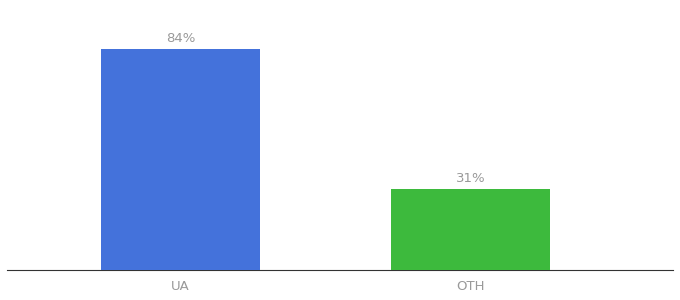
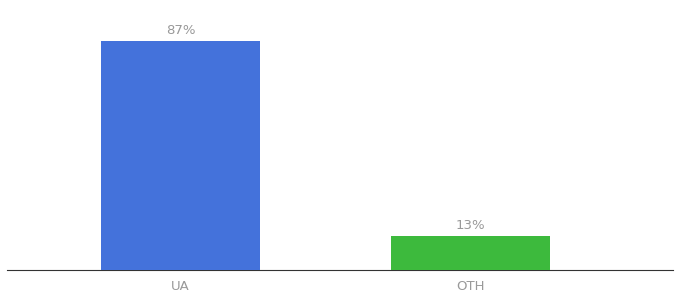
UA: 84% -> 87%
OTH: 31% -> 13%
